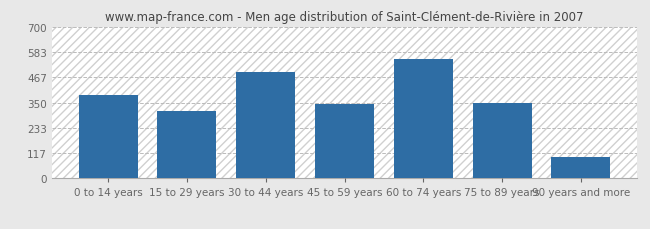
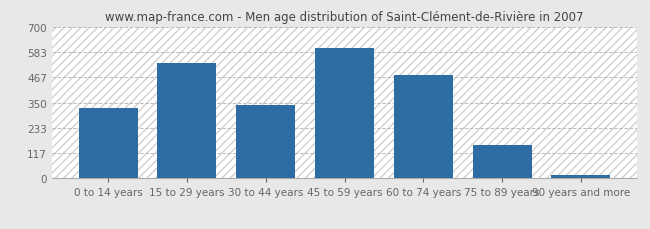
0 to 14 years: 385 -> 325
15 to 29 years: 310 -> 530
30 to 44 years: 490 -> 340
45 to 59 years: 345 -> 600
60 to 74 years: 550 -> 475
75 to 89 years: 350 -> 155
90 years and more: 100 -> 15
